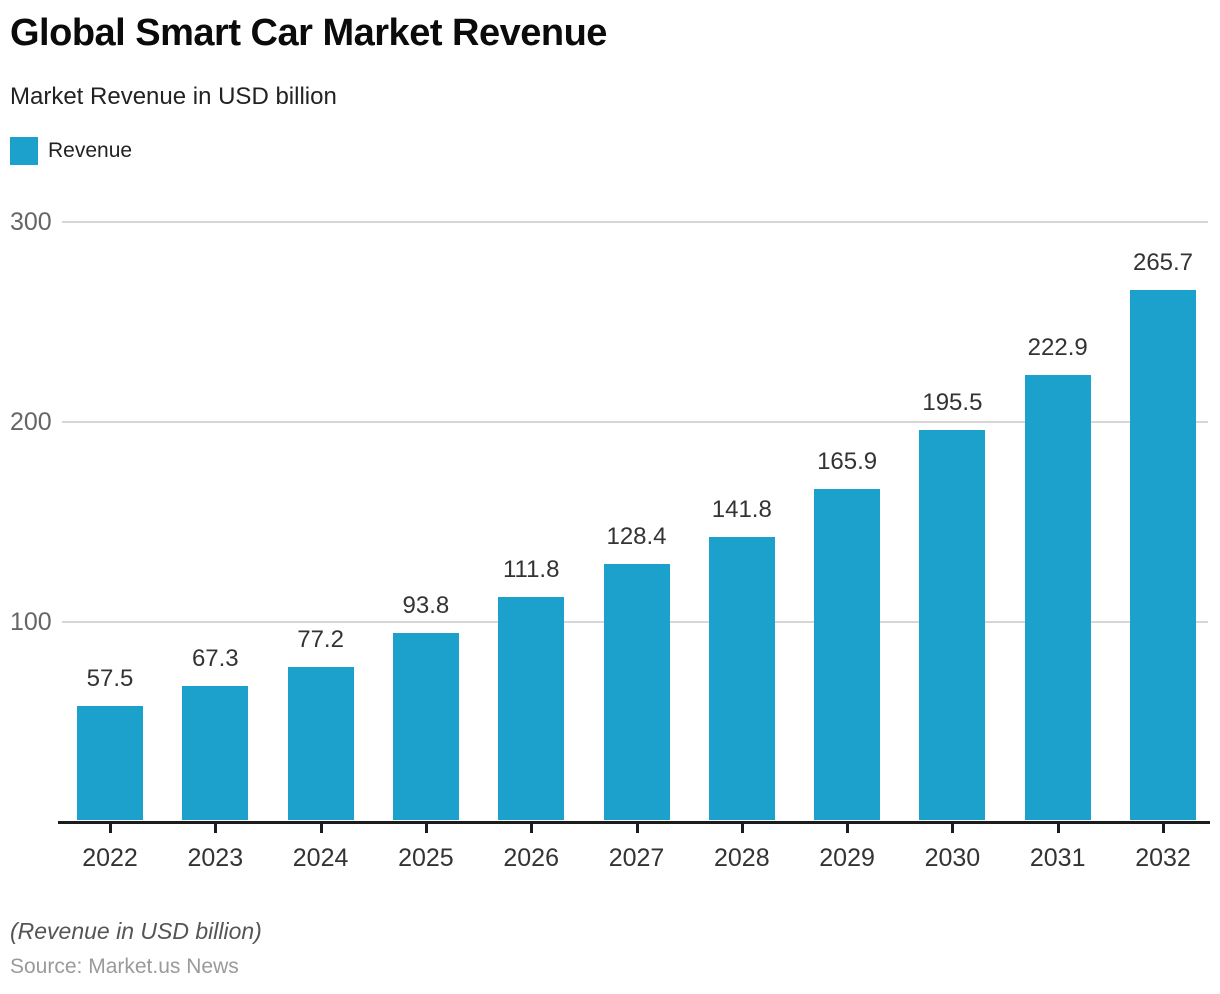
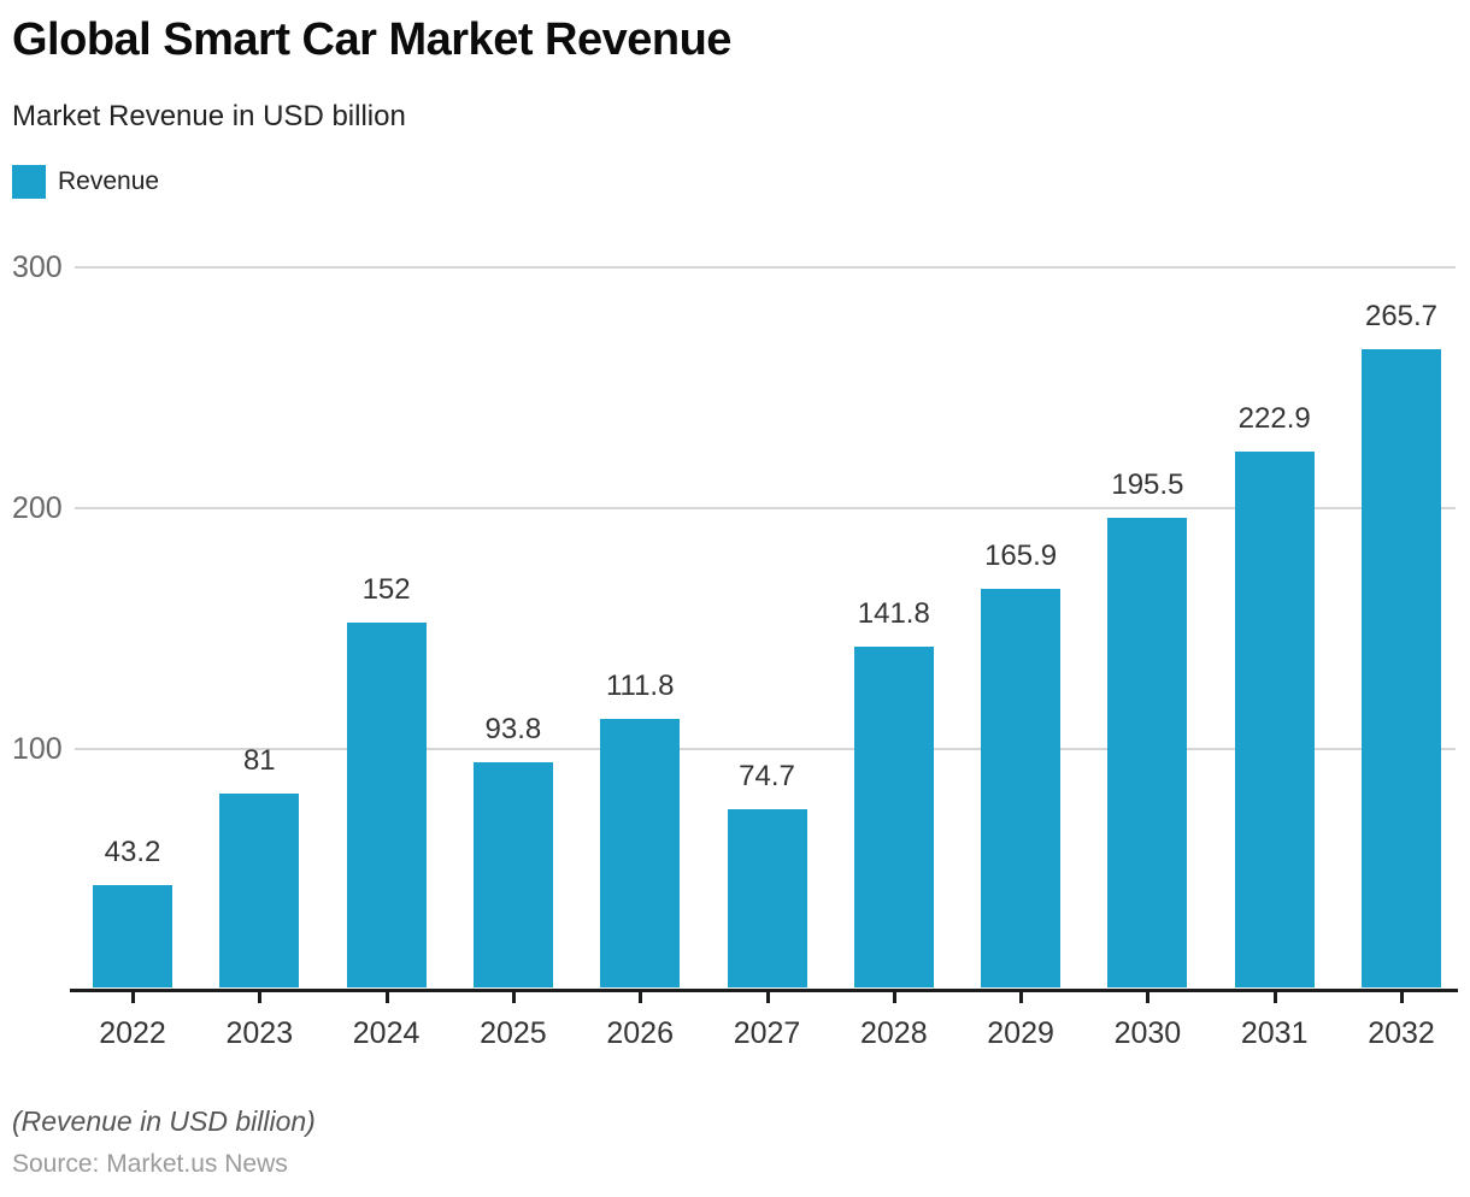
2022: 57.5 -> 43.2
2023: 67.3 -> 81
2024: 77.2 -> 152
2027: 128.4 -> 74.7
